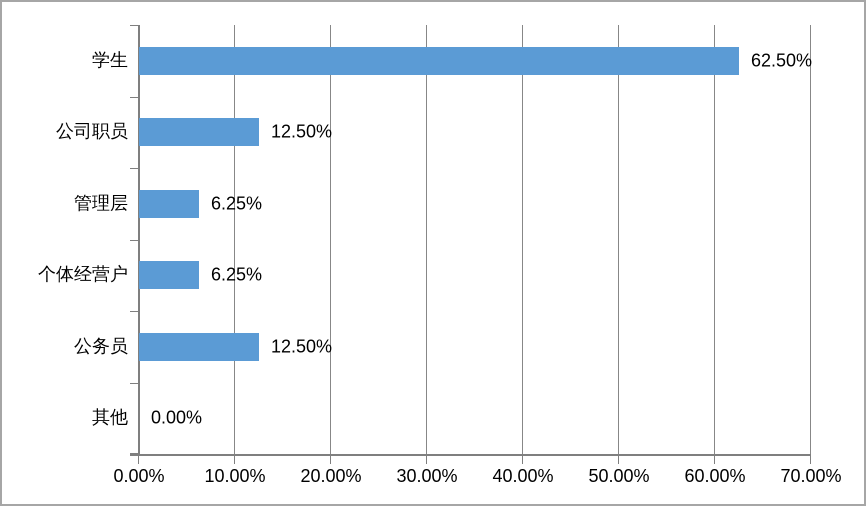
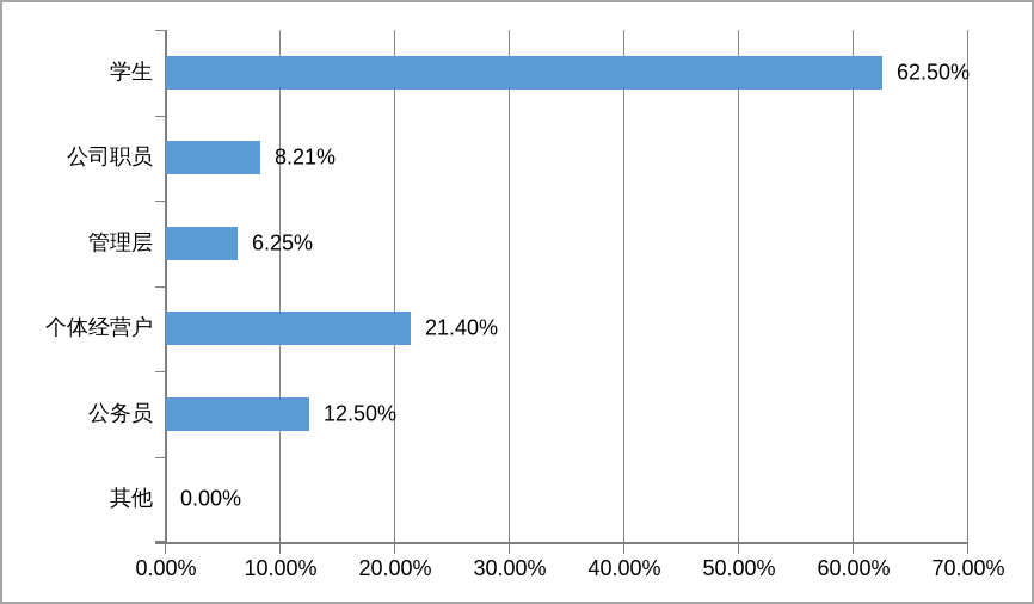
公司职员: 12.50% -> 8.21%
个体经营户: 6.25% -> 21.40%
